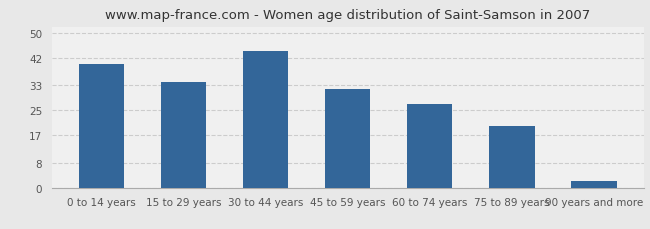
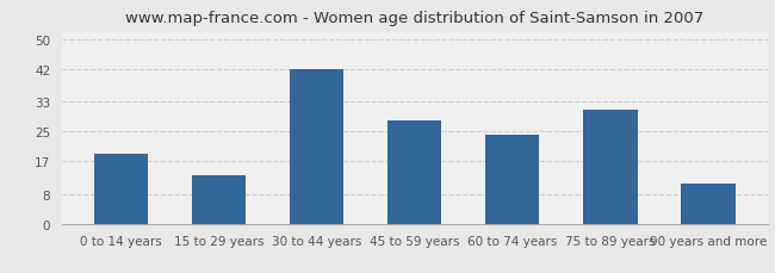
0 to 14 years: 40 -> 19
15 to 29 years: 34 -> 13
30 to 44 years: 44 -> 42
45 to 59 years: 32 -> 28
60 to 74 years: 27 -> 24
75 to 89 years: 20 -> 31
90 years and more: 2 -> 11
